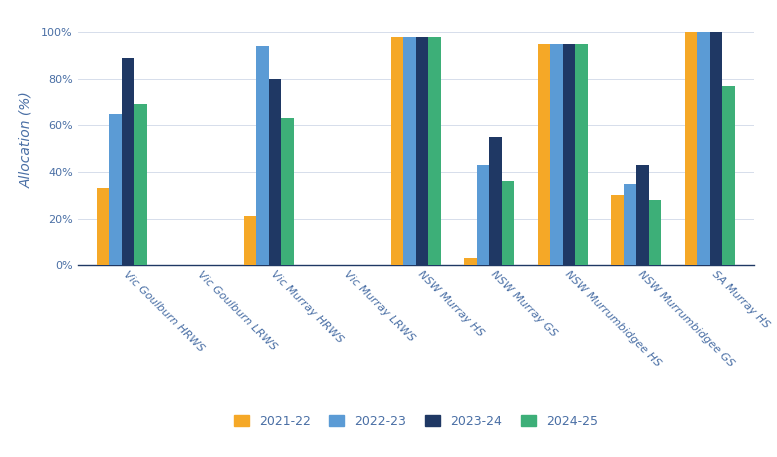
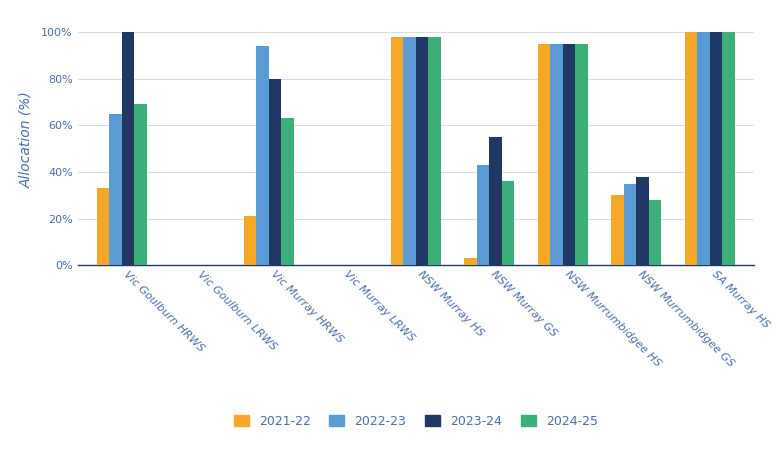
2023-24/Vic Goulburn HRWS: 89% -> 100%
2023-24/NSW Murrumbidgee GS: 43% -> 38%
2024-25/SA Murray HS: 77% -> 100%
